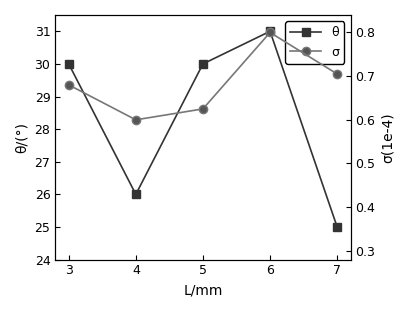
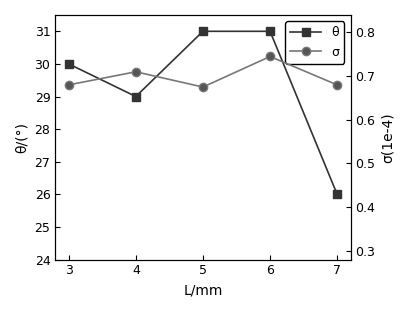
θ/4: 26 -> 29
σ/4: 0.600 -> 0.710
θ/5: 30 -> 31
σ/5: 0.625 -> 0.675
σ/6: 0.800 -> 0.745
θ/7: 25 -> 26
σ/7: 0.705 -> 0.680
